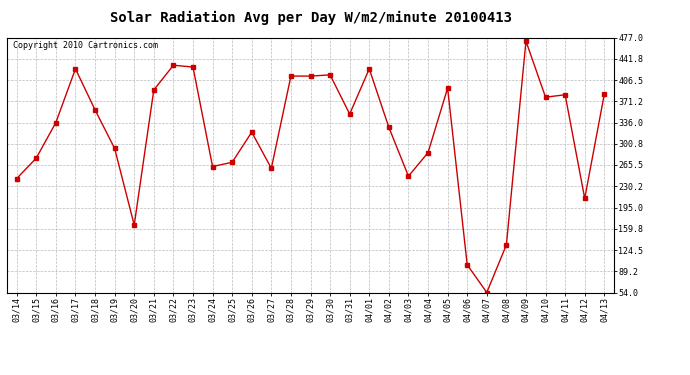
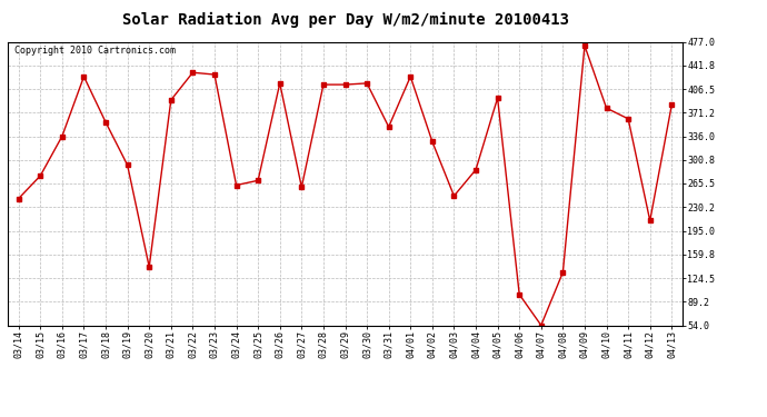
03/20: 166 -> 141
03/26: 320 -> 415
04/11: 382 -> 362
